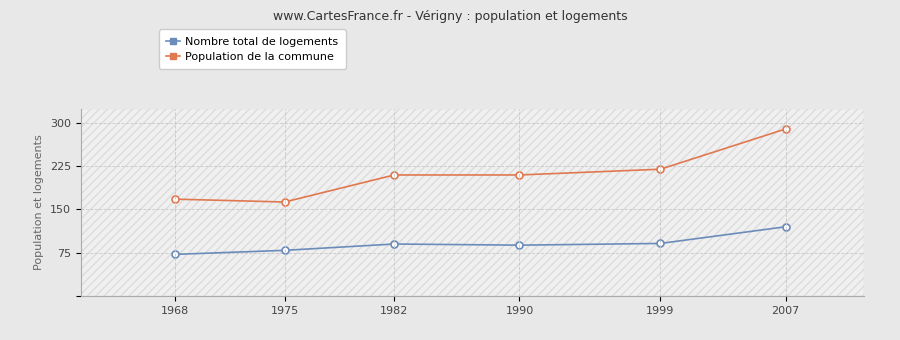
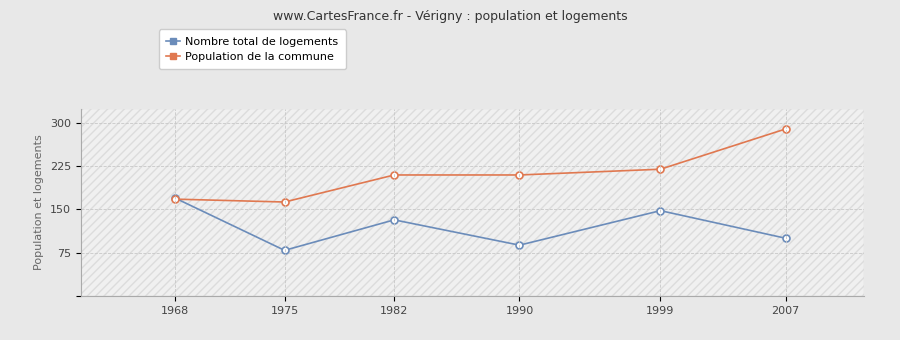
Nombre total de logements/1968: 72 -> 170
Nombre total de logements/1982: 90 -> 132
Nombre total de logements/1999: 91 -> 148
Nombre total de logements/2007: 120 -> 100
